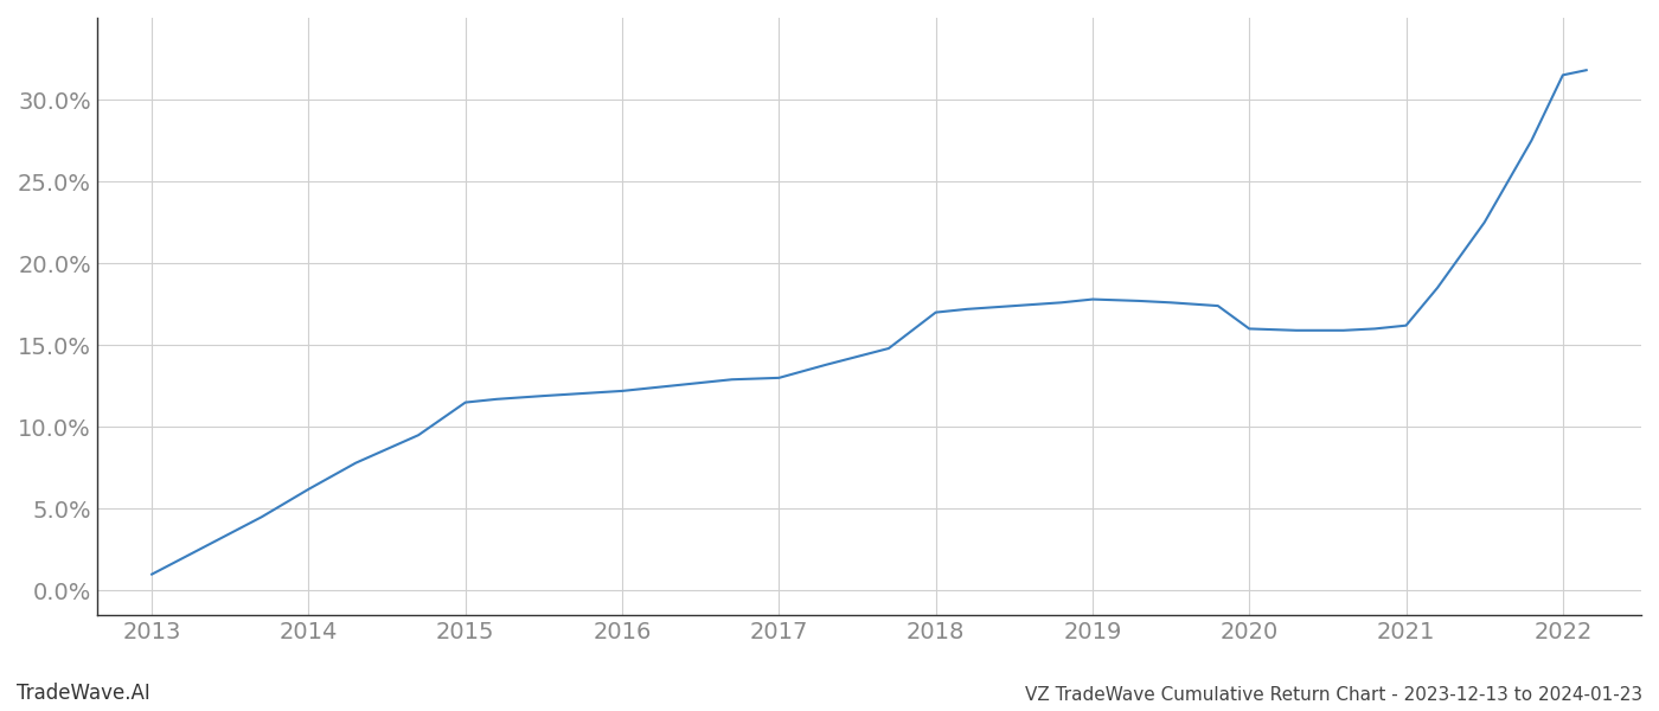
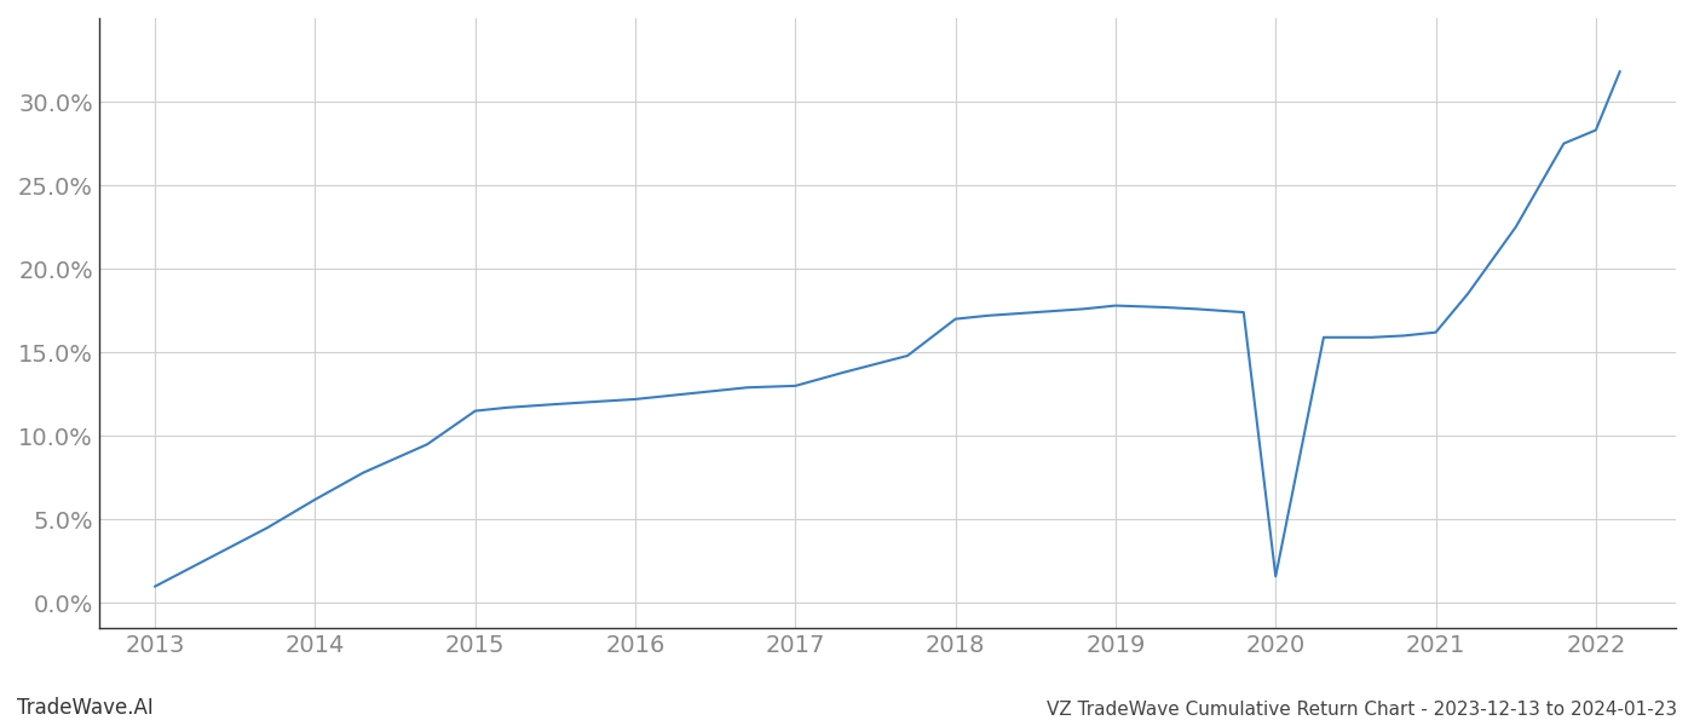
2020: 16.0% -> 1.6%
2022: 31.5% -> 28.3%
